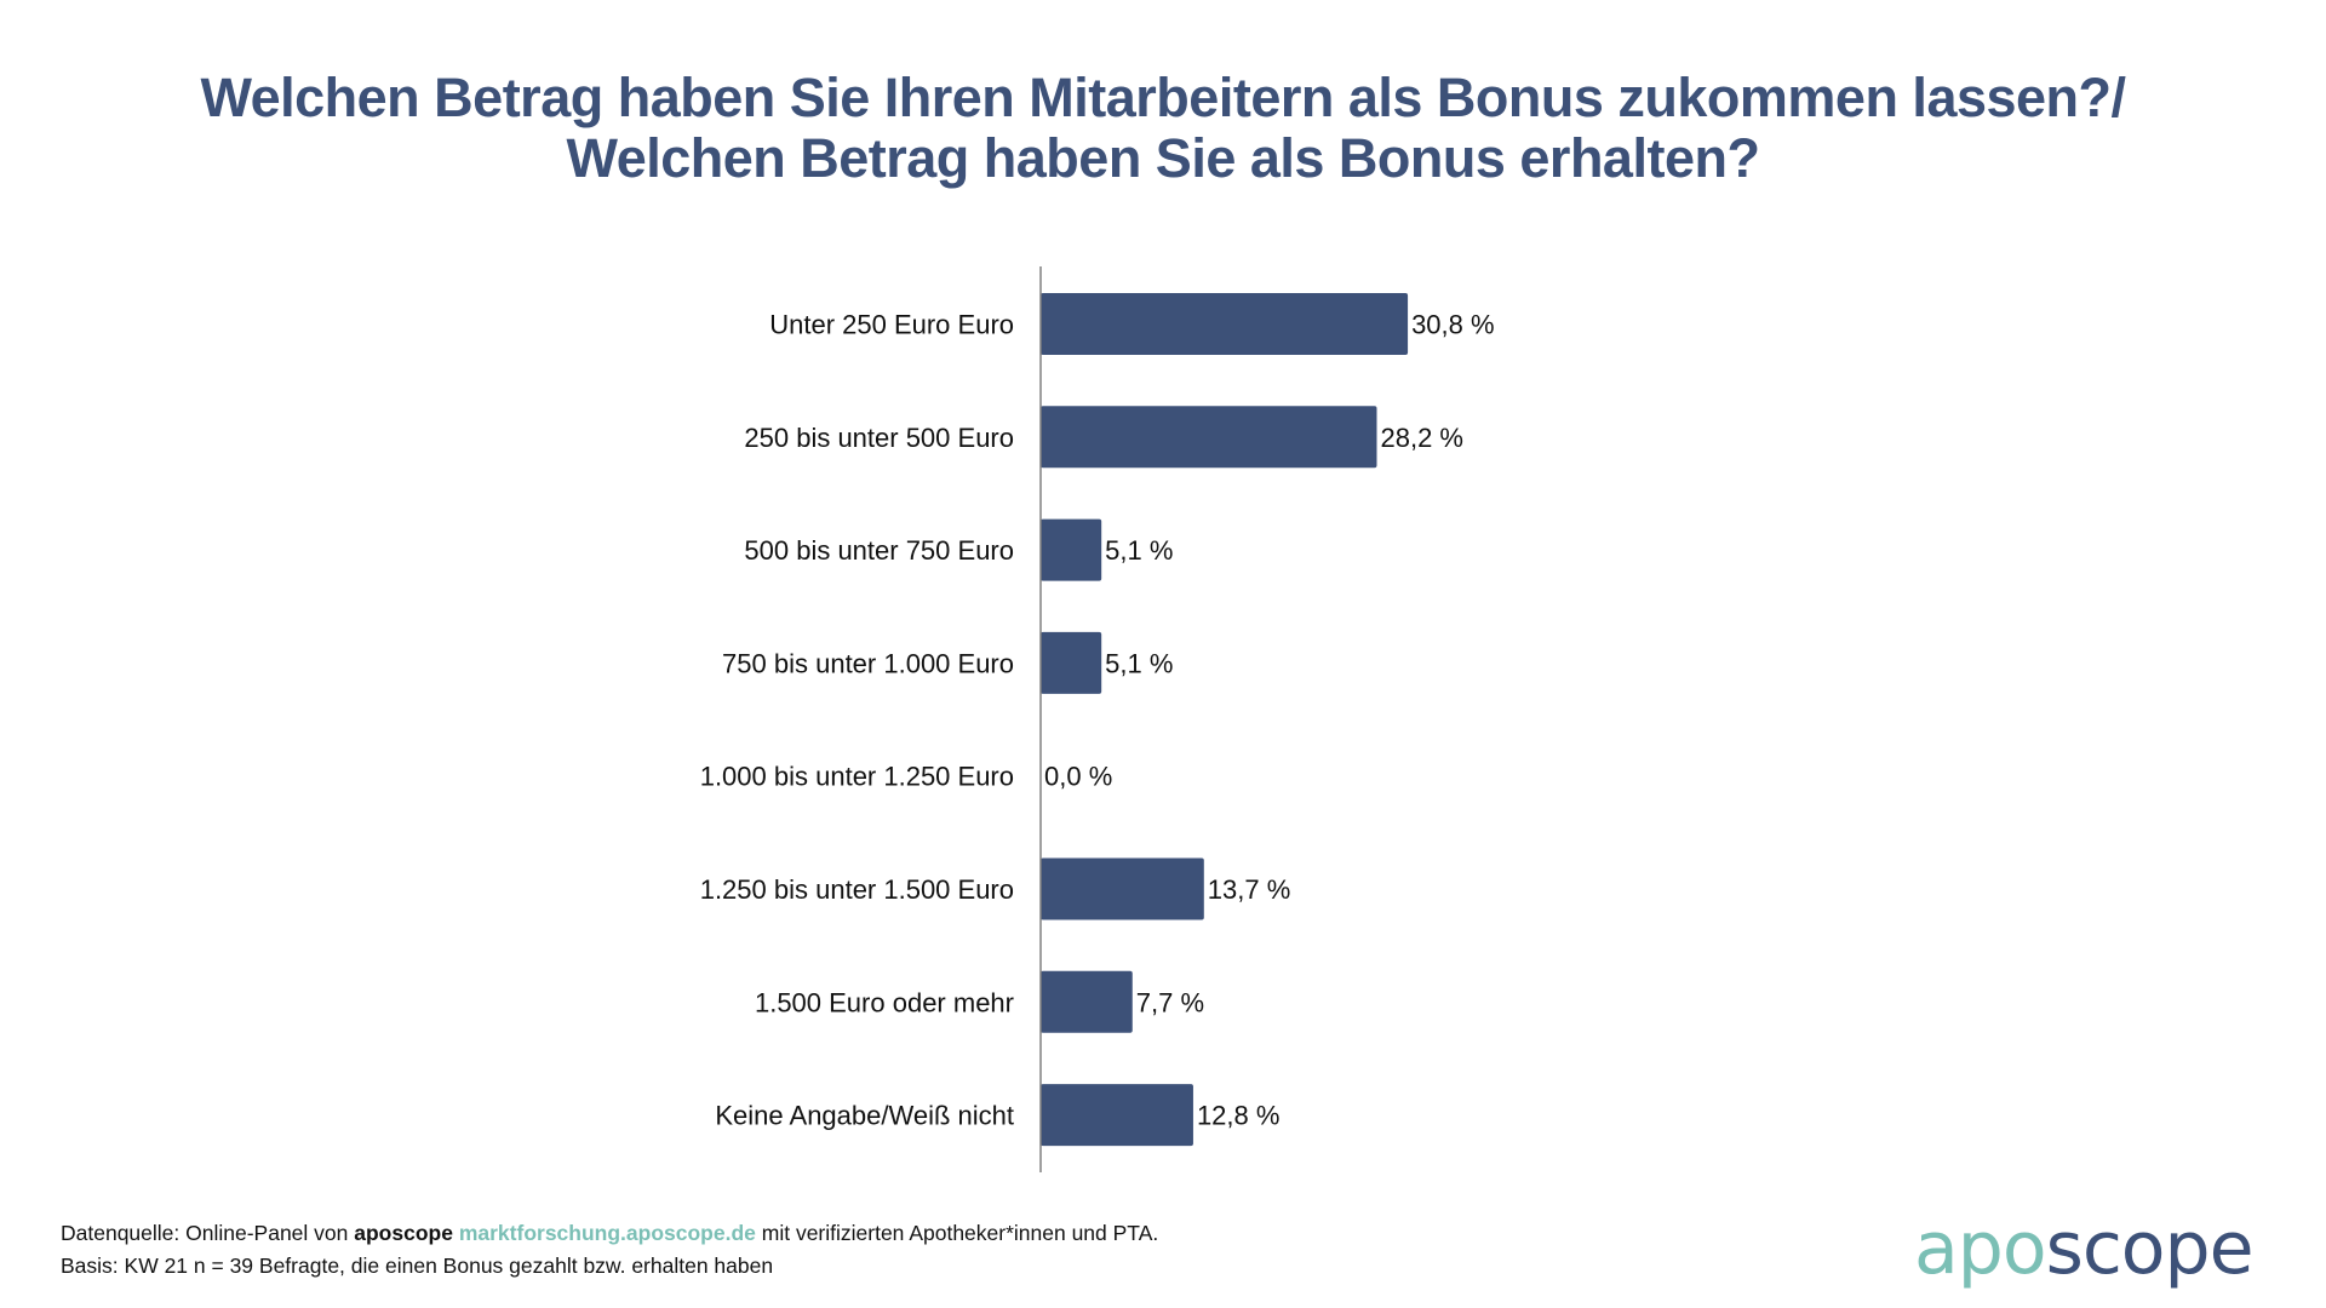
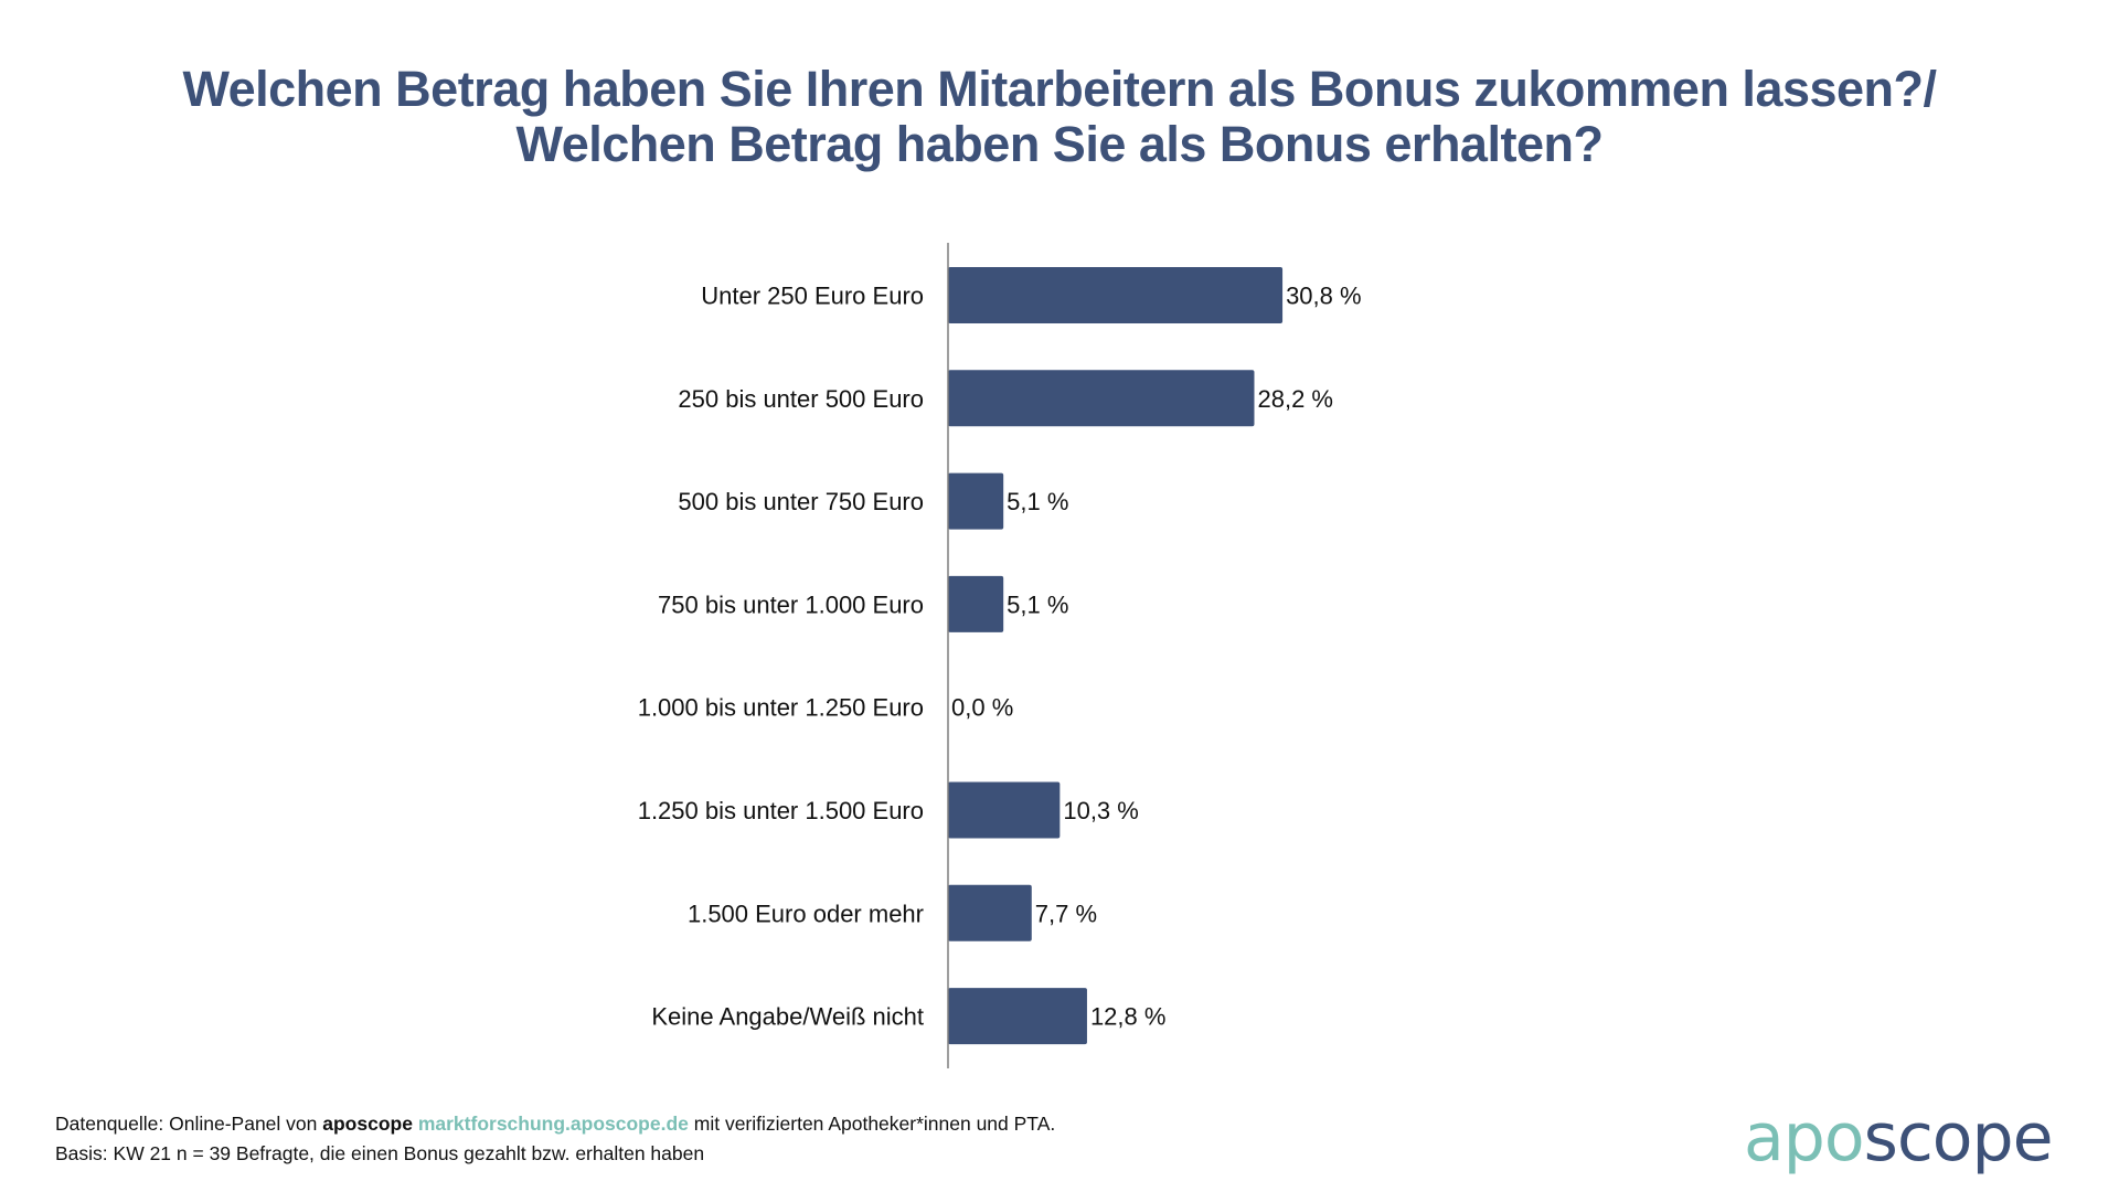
1.250 bis unter 1.500 Euro: 13,7 -> 10,3
